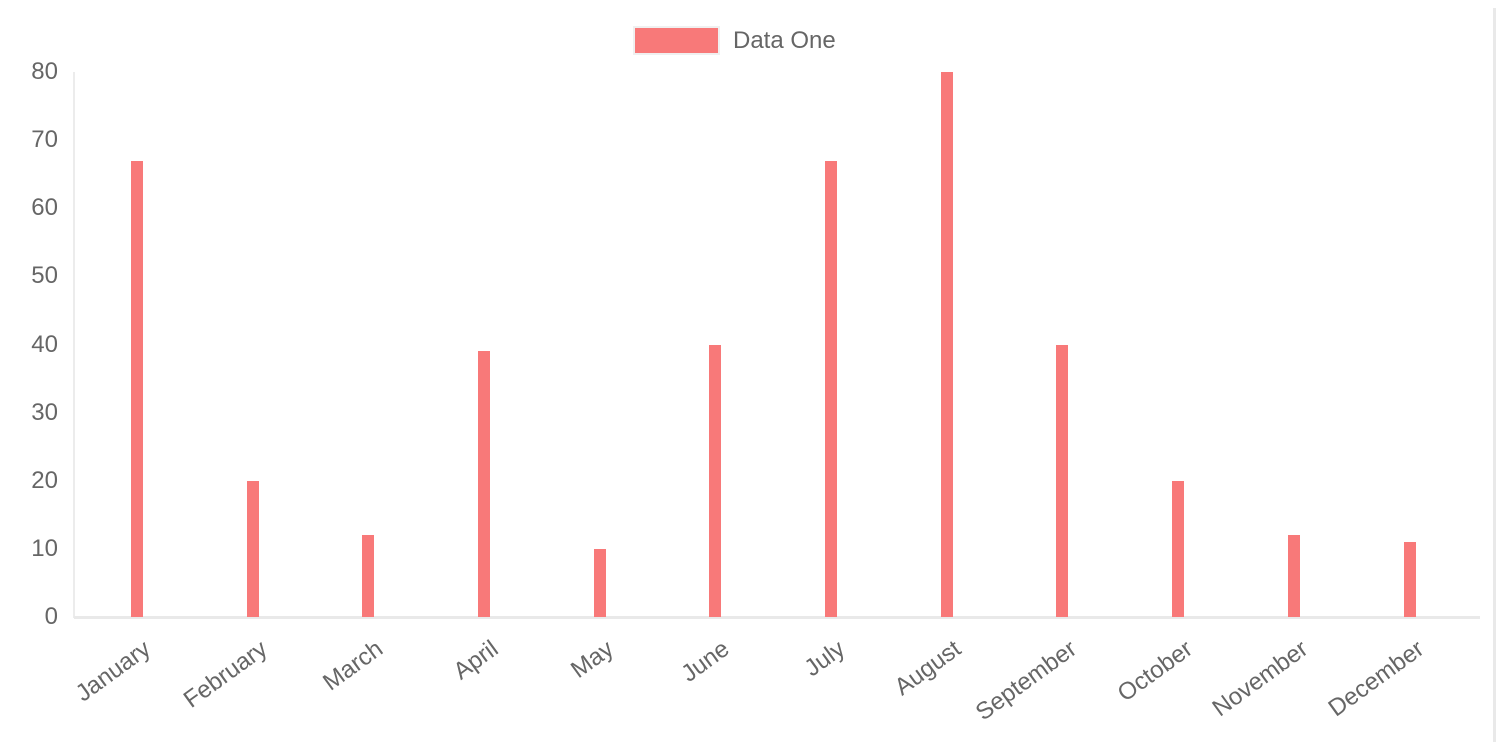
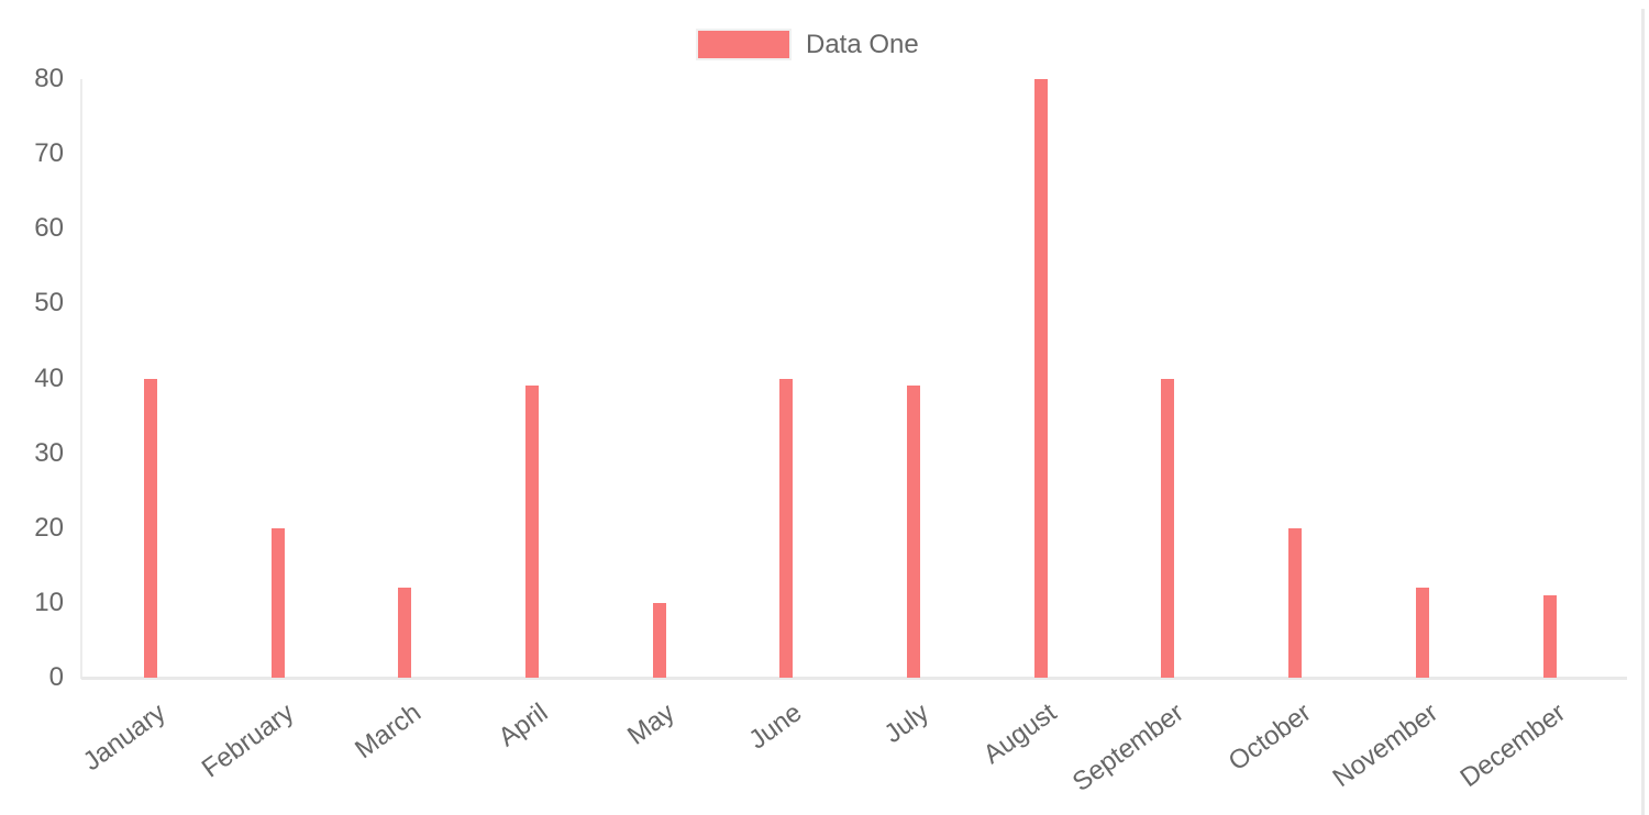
January: 67 -> 40
July: 67 -> 39
